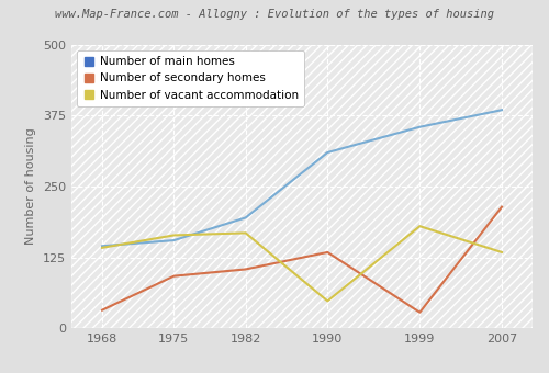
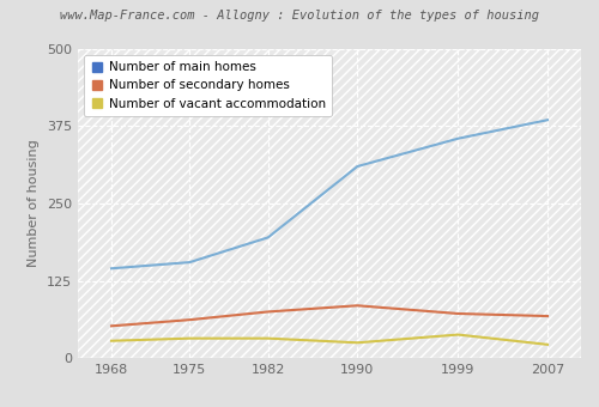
Number of secondary homes/1968: 32 -> 52
Number of vacant accommodation/1968: 142 -> 28
Number of secondary homes/1975: 92 -> 62
Number of vacant accommodation/1975: 164 -> 32
Number of secondary homes/1982: 104 -> 75
Number of vacant accommodation/1982: 168 -> 32
Number of secondary homes/1990: 134 -> 85
Number of vacant accommodation/1990: 48 -> 25
Number of secondary homes/1999: 28 -> 72
Number of vacant accommodation/1999: 180 -> 38
Number of secondary homes/2007: 214 -> 68
Number of vacant accommodation/2007: 134 -> 22
